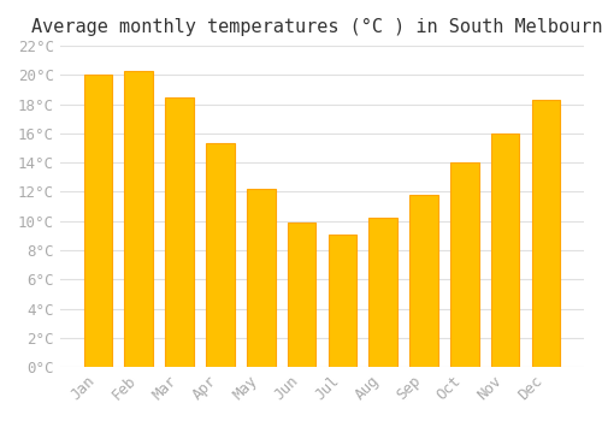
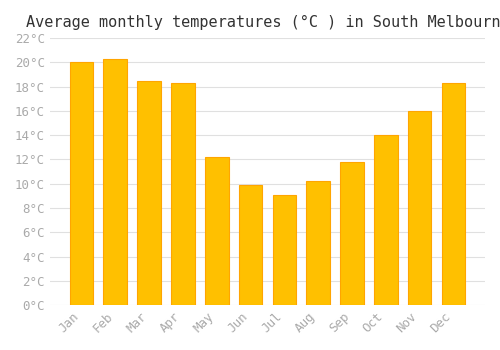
Apr: 15.3°C -> 18.3°C
